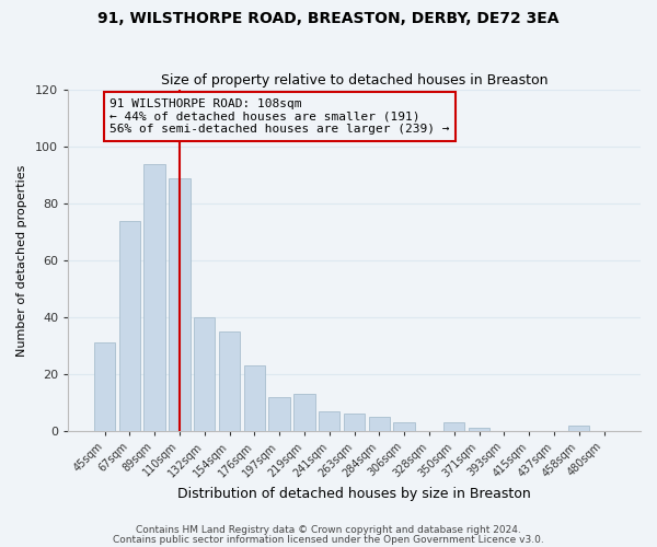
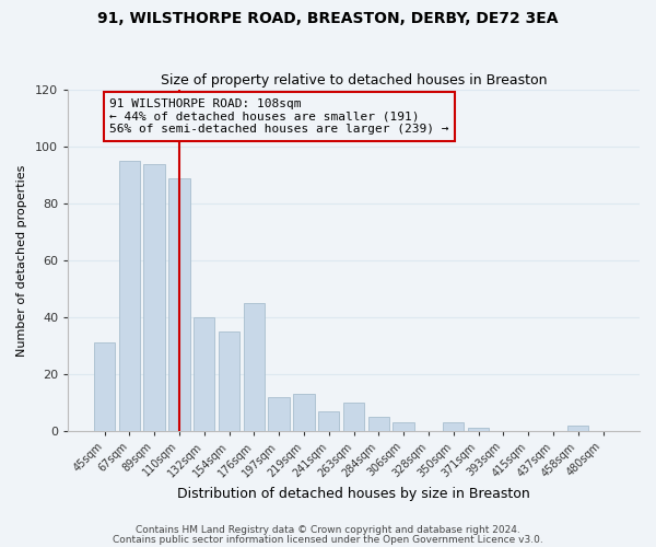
67sqm: 74 -> 95
176sqm: 23 -> 45
263sqm: 6 -> 10
